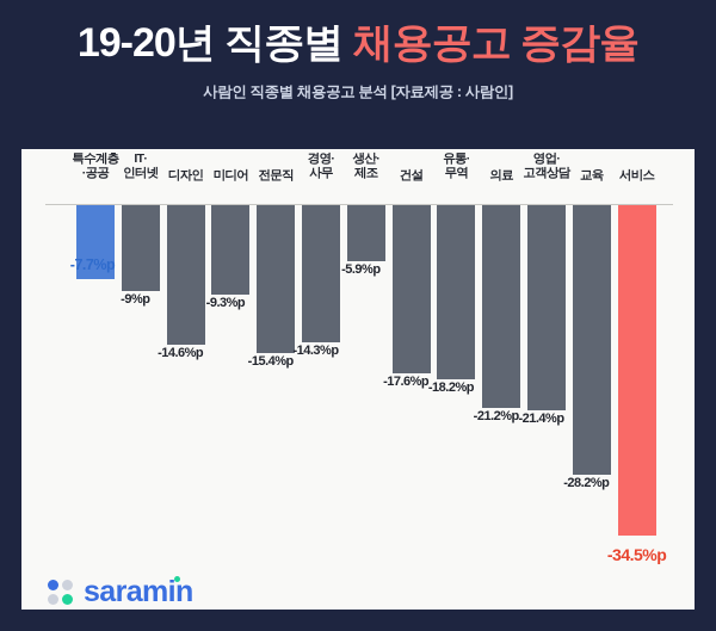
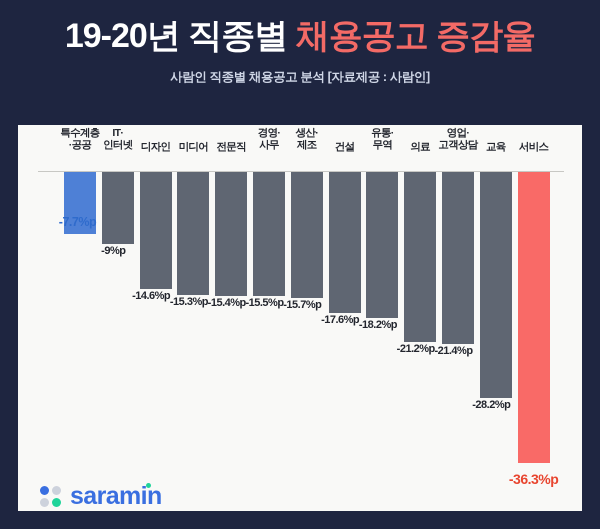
미디어: -9.3 -> -15.3
경영· 사무: -14.3 -> -15.5
생산· 제조: -5.9 -> -15.7
서비스: -34.5 -> -36.3
